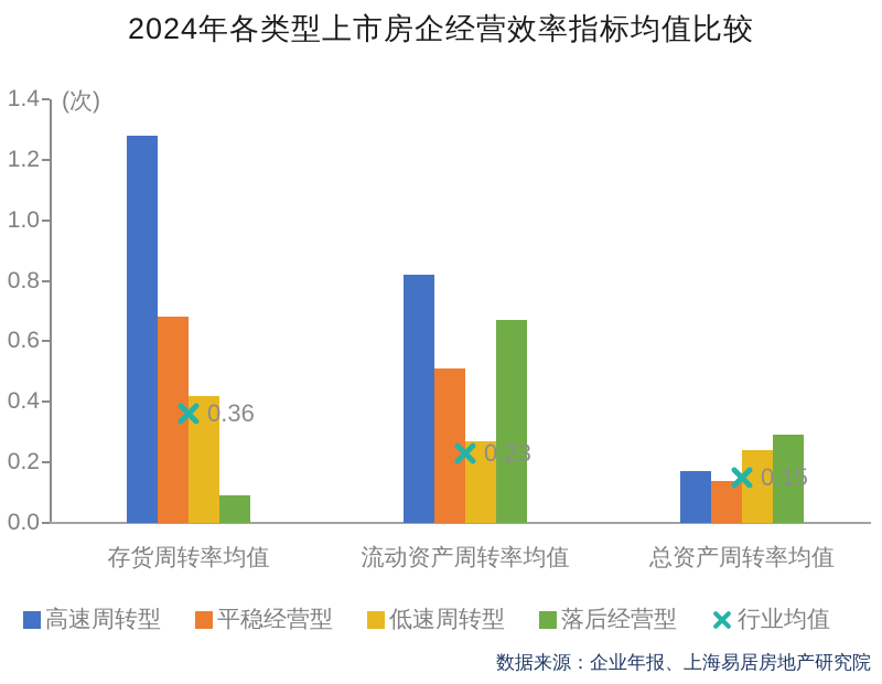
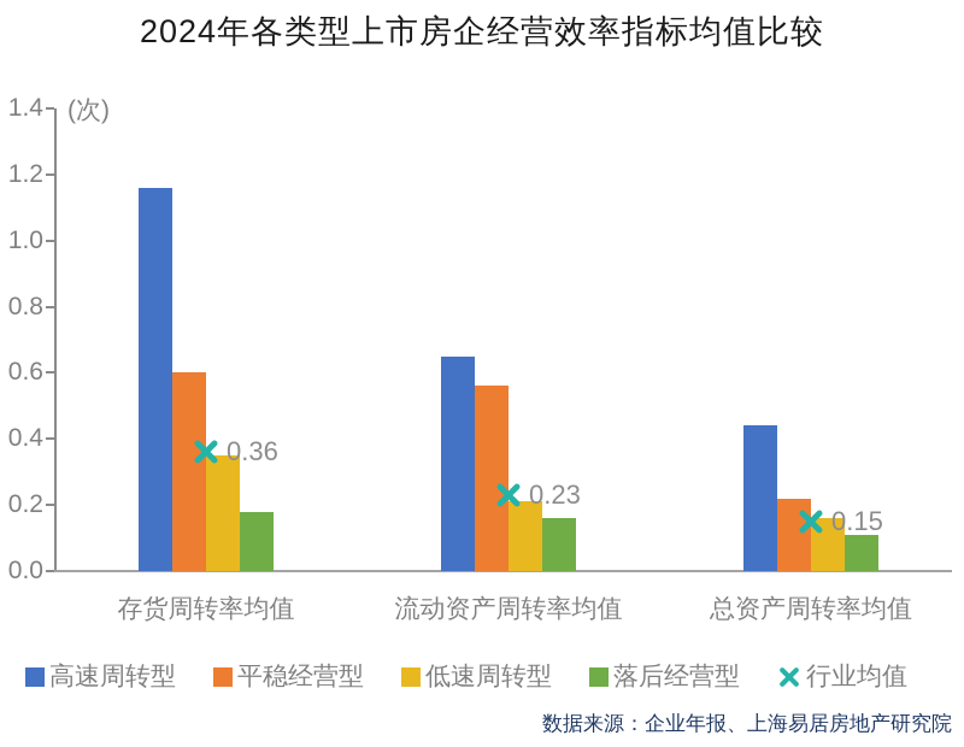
高速周转型/存货周转率均值: 1.28 -> 1.16
平稳经营型/存货周转率均值: 0.68 -> 0.60
低速周转型/存货周转率均值: 0.42 -> 0.35
落后经营型/存货周转率均值: 0.09 -> 0.18
高速周转型/流动资产周转率均值: 0.82 -> 0.65
平稳经营型/流动资产周转率均值: 0.51 -> 0.56
低速周转型/流动资产周转率均值: 0.27 -> 0.21
落后经营型/流动资产周转率均值: 0.67 -> 0.16
高速周转型/总资产周转率均值: 0.17 -> 0.44
平稳经营型/总资产周转率均值: 0.14 -> 0.22
低速周转型/总资产周转率均值: 0.24 -> 0.16
落后经营型/总资产周转率均值: 0.29 -> 0.11
